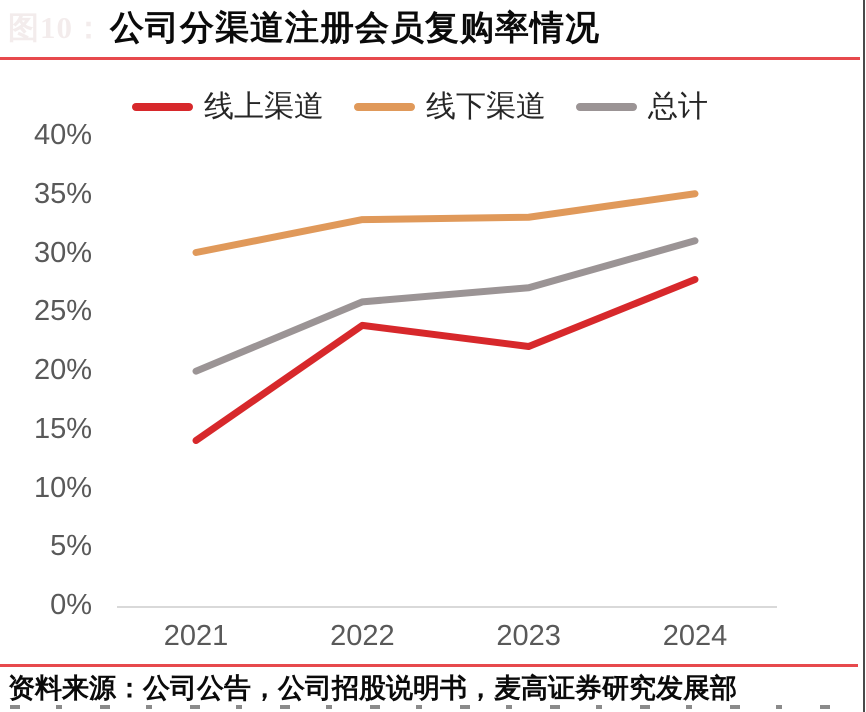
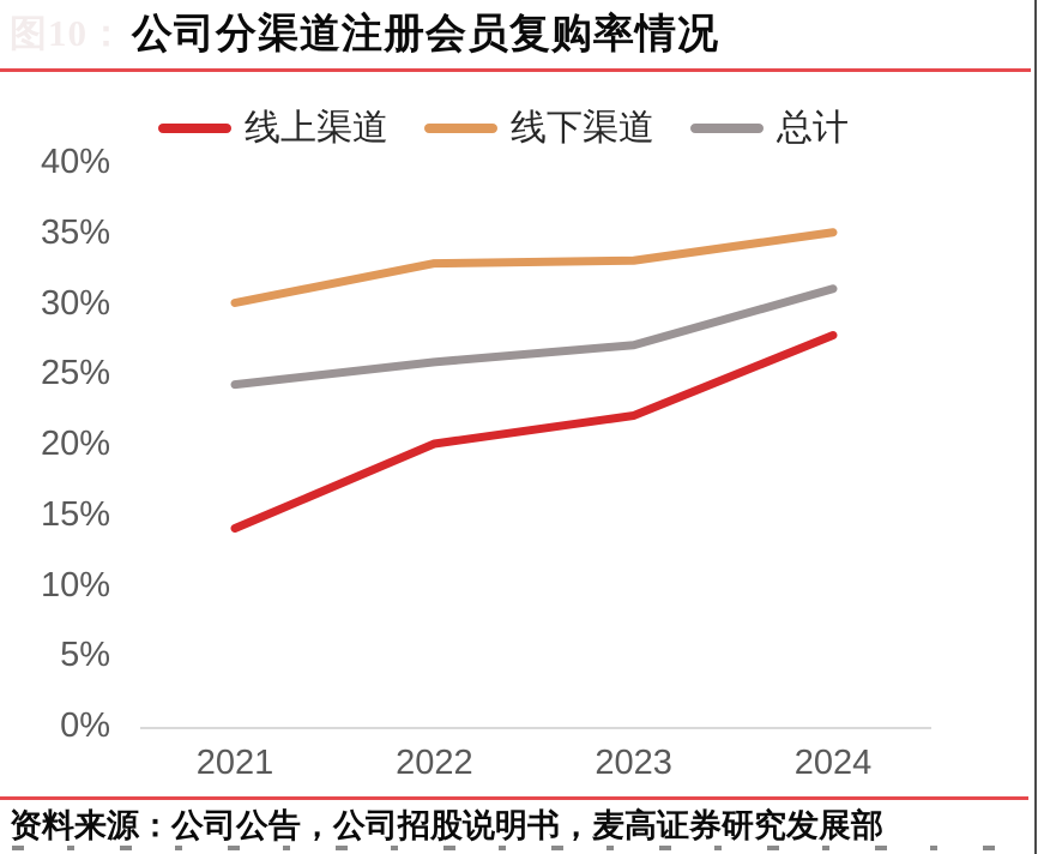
总计/2021: 19.9% -> 24.2%
线上渠道/2022: 23.8% -> 20.0%
